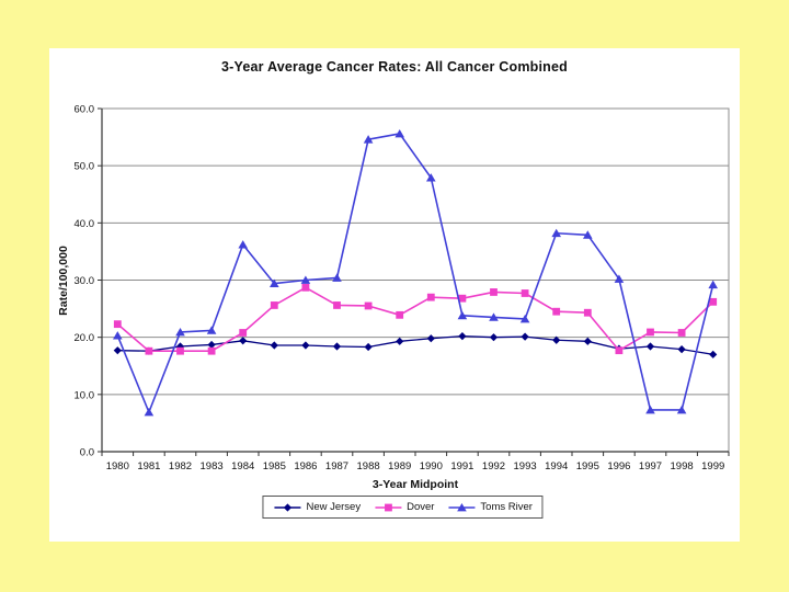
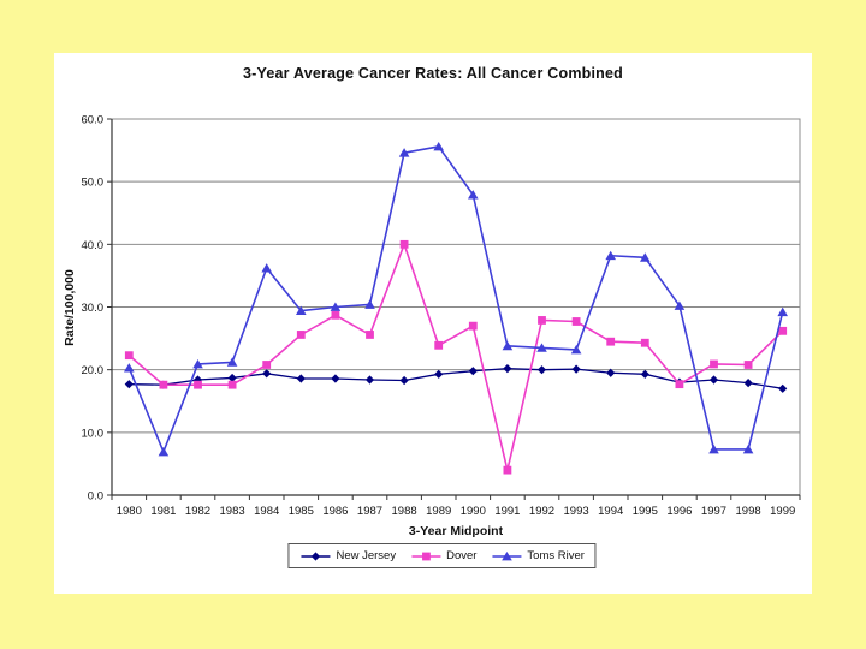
Dover/1988: 26 -> 40
Dover/1991: 27 -> 4
